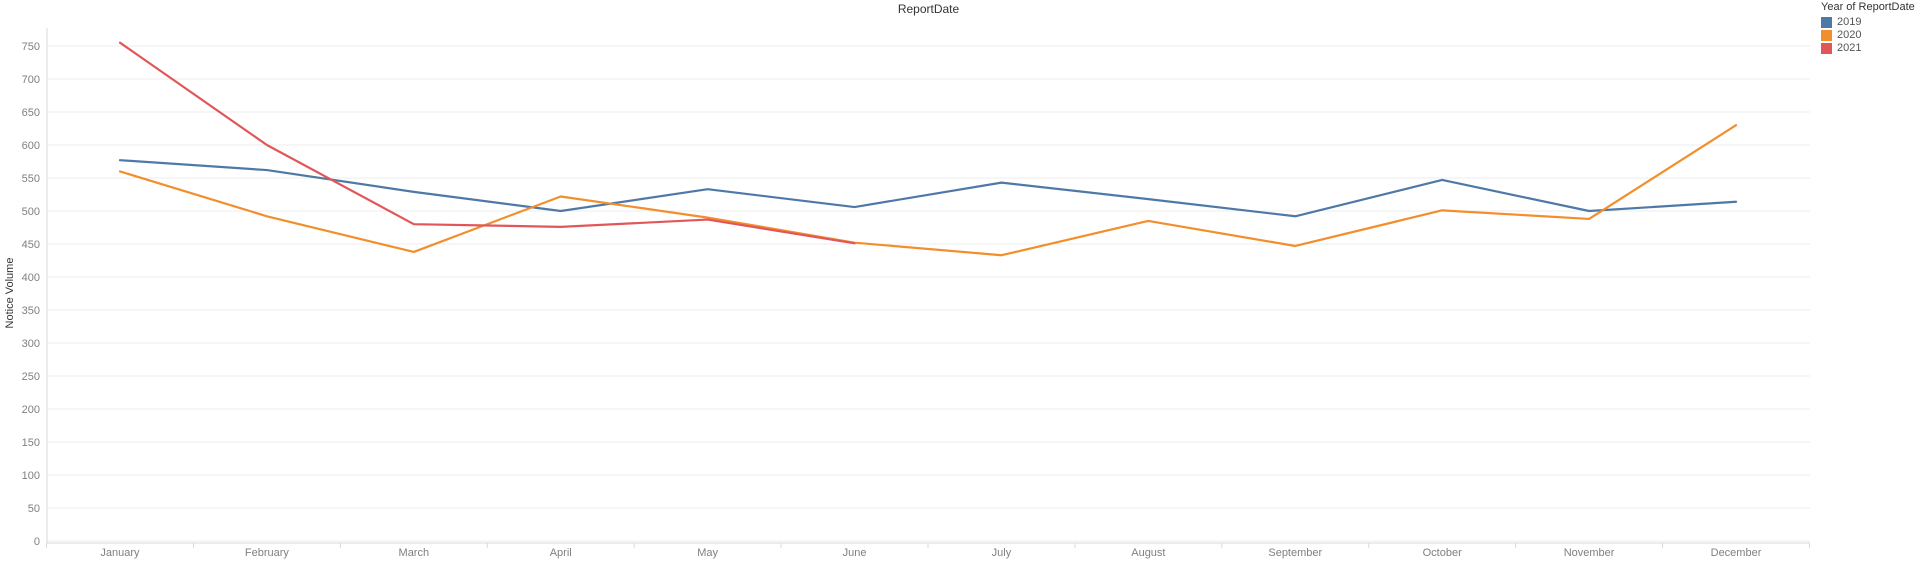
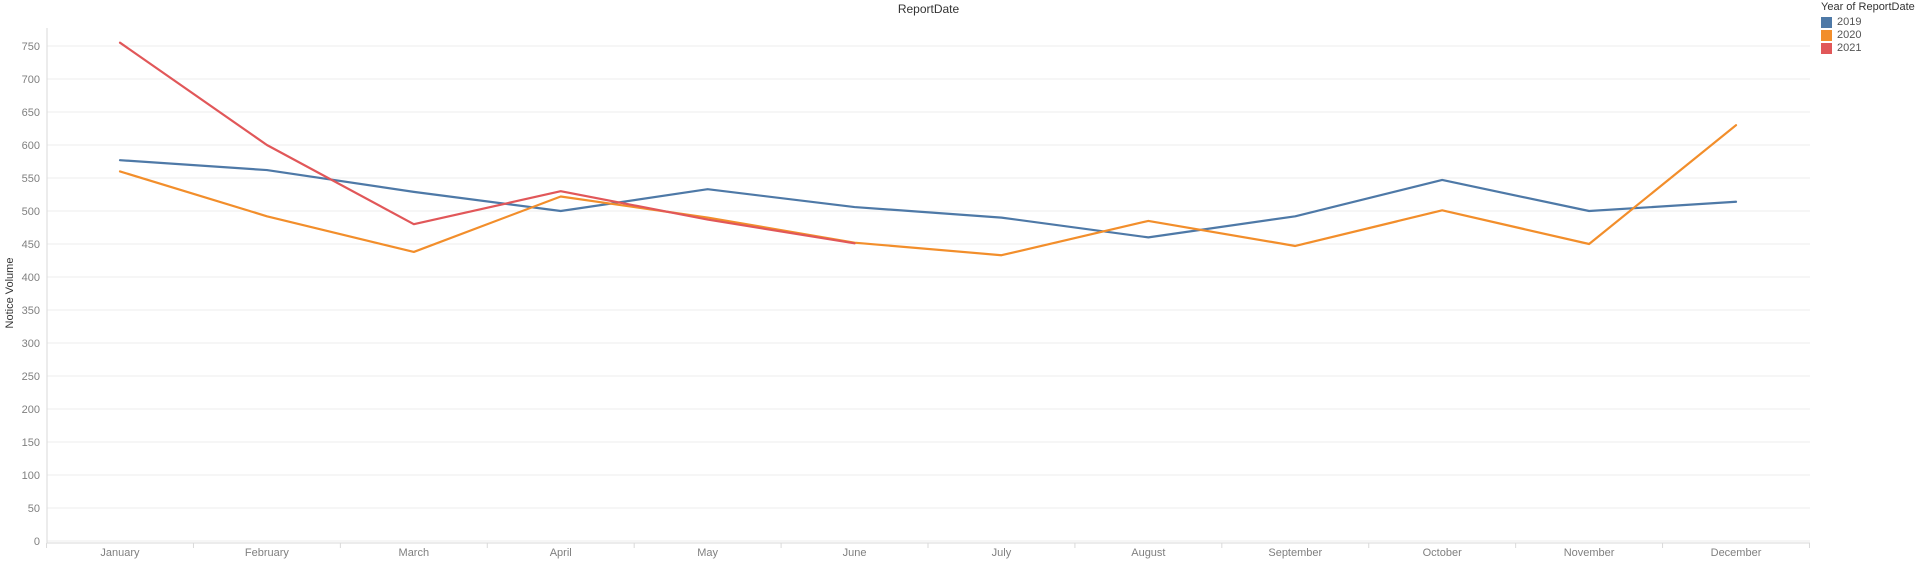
2021/April: 480 -> 530
2019/July: 540 -> 490
2019/August: 520 -> 460
2020/November: 490 -> 450
